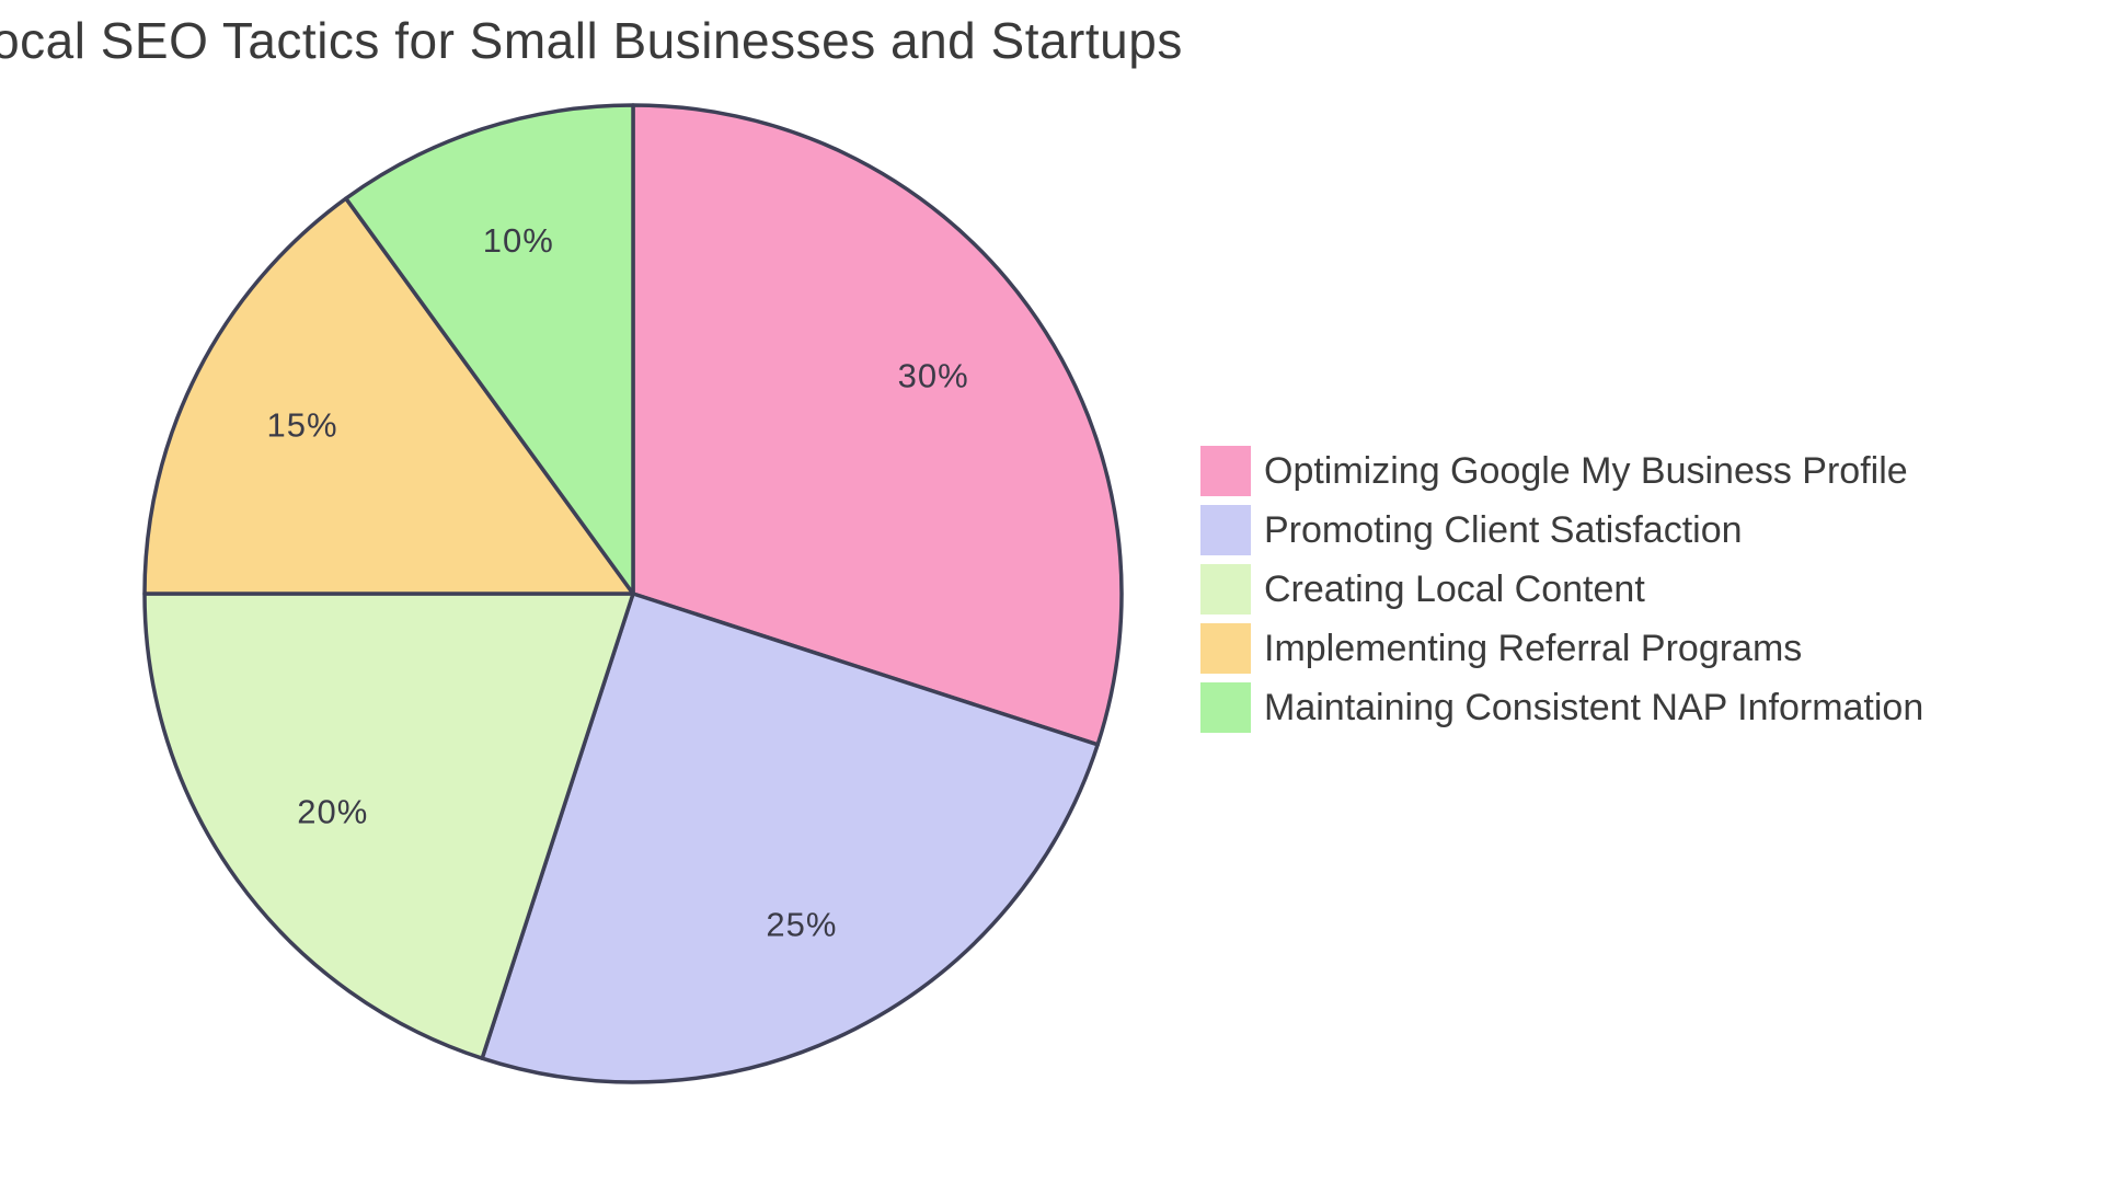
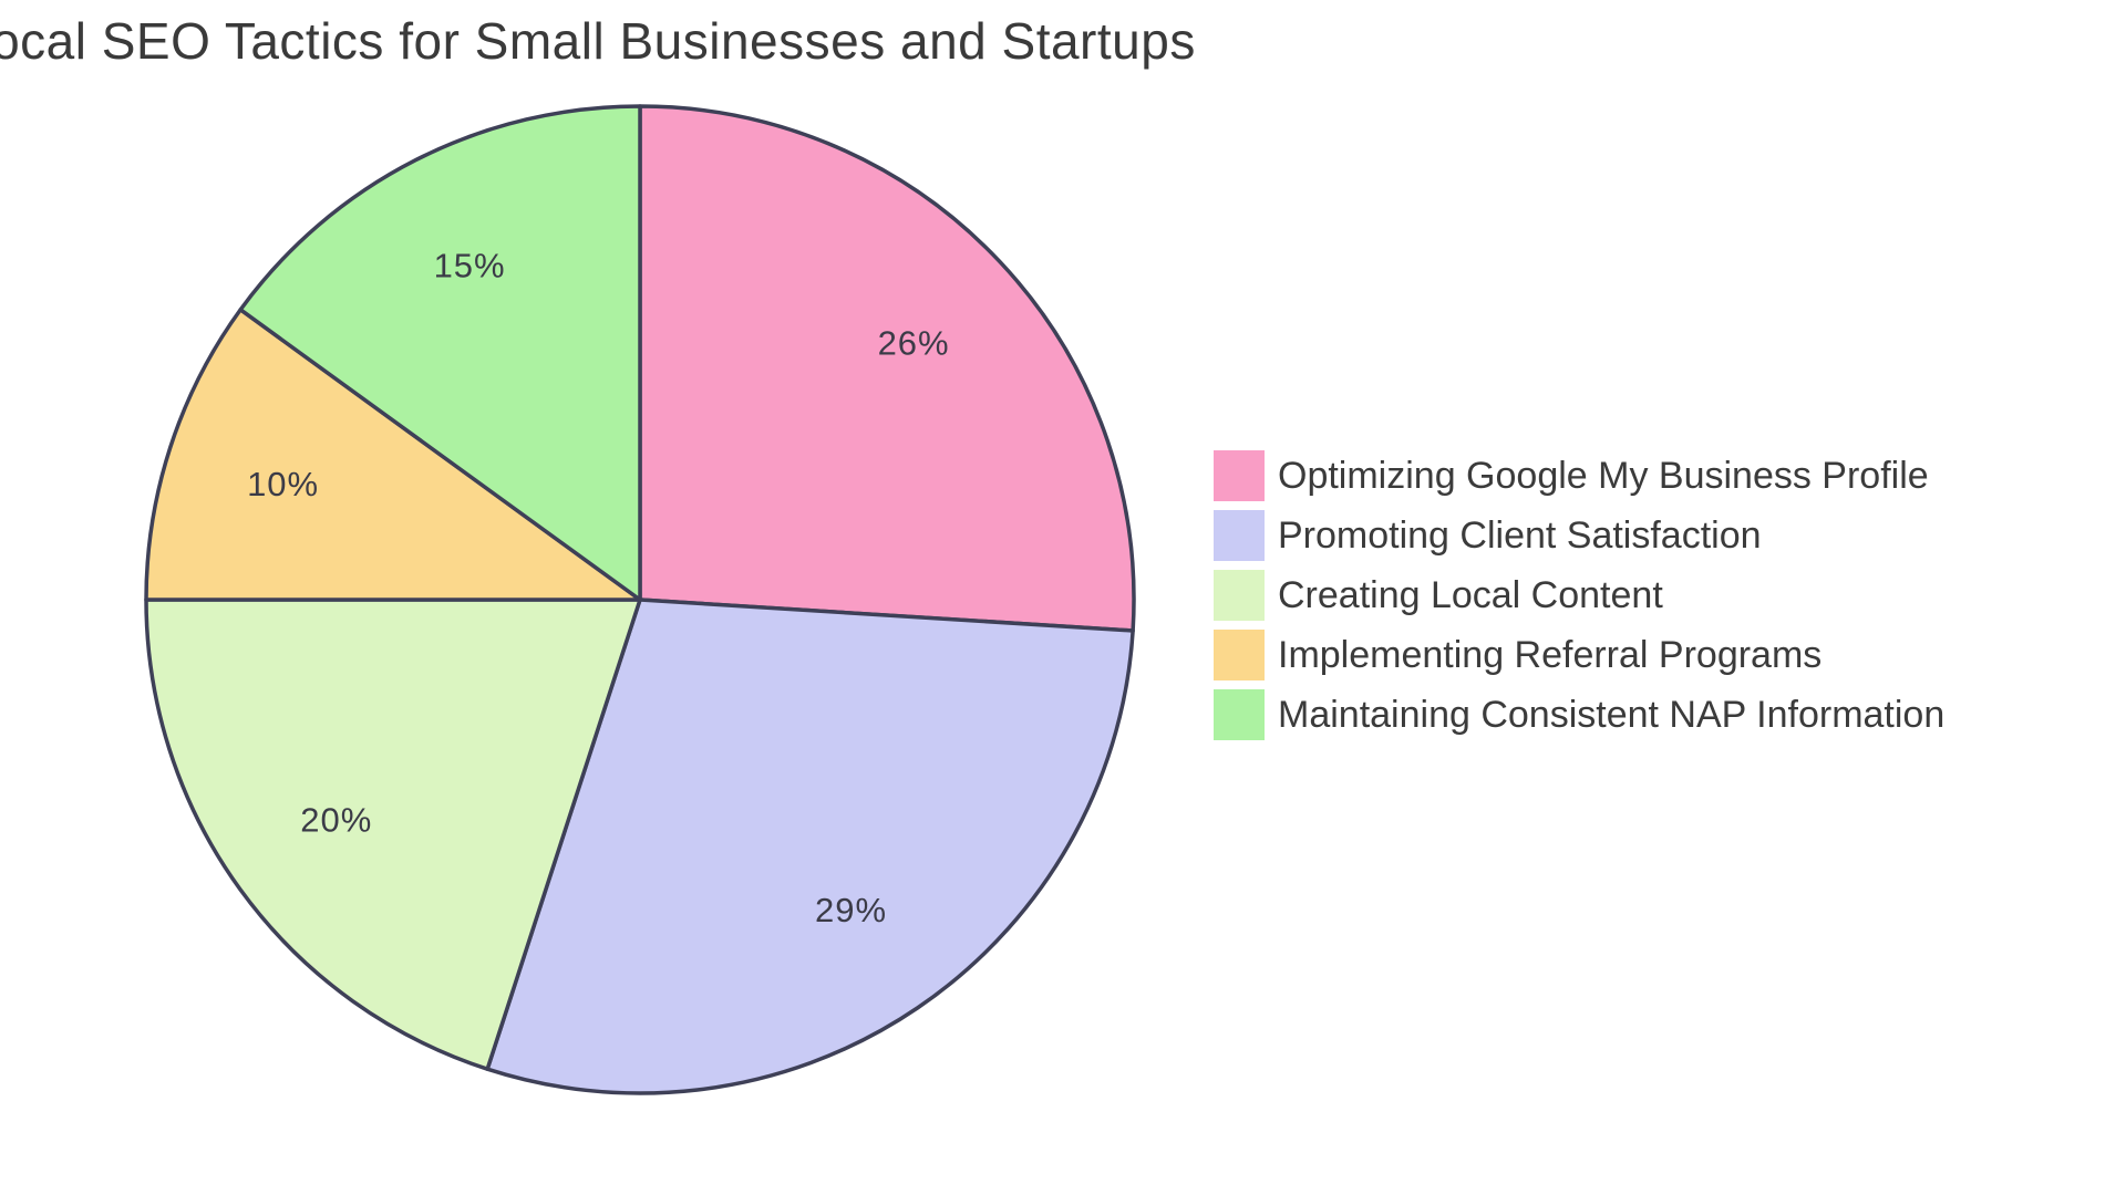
Optimizing Google My Business Profile: 30% -> 26%
Promoting Client Satisfaction: 25% -> 29%
Implementing Referral Programs: 15% -> 10%
Maintaining Consistent NAP Information: 10% -> 15%
